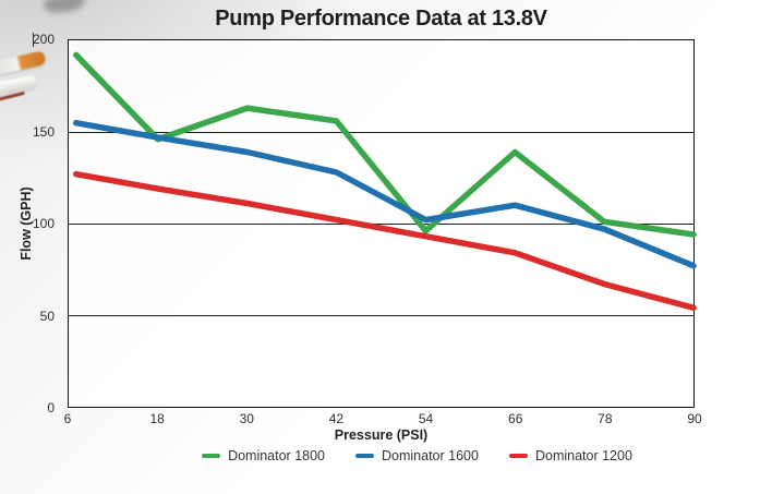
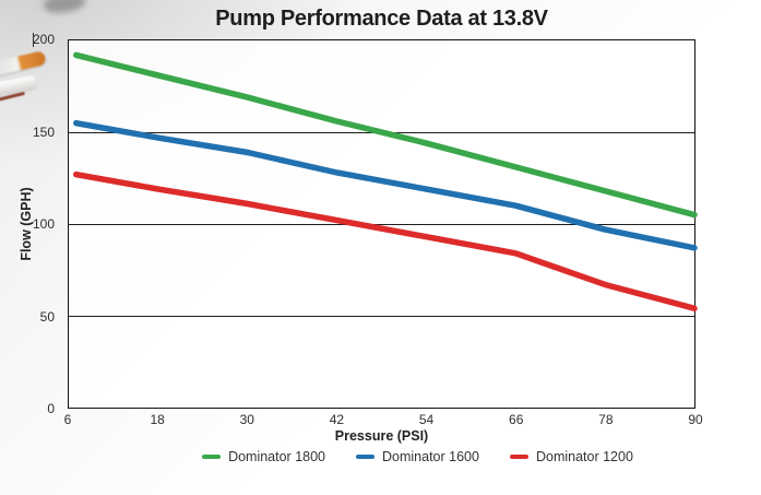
Dominator 1800/18: 146 -> 181
Dominator 1800/30: 163 -> 169
Dominator 1800/54: 96 -> 144
Dominator 1600/54: 102 -> 119
Dominator 1800/66: 139 -> 131
Dominator 1800/78: 101 -> 118
Dominator 1800/90: 94 -> 105
Dominator 1600/90: 77 -> 87
